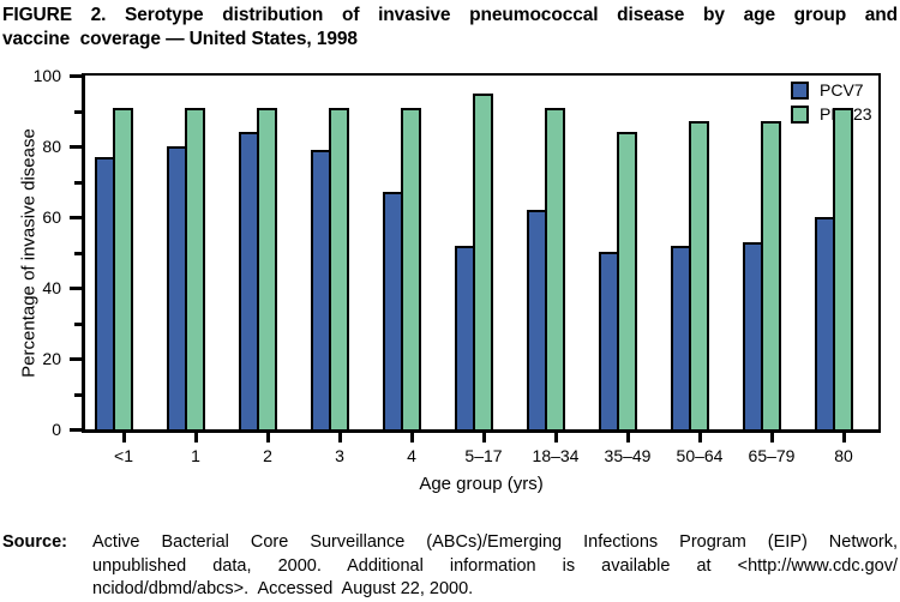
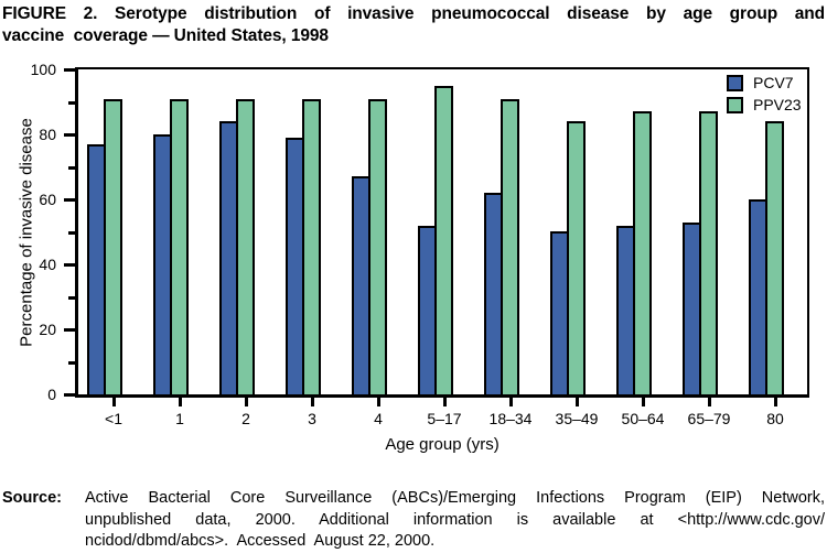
PPV23/80: 91 -> 84
